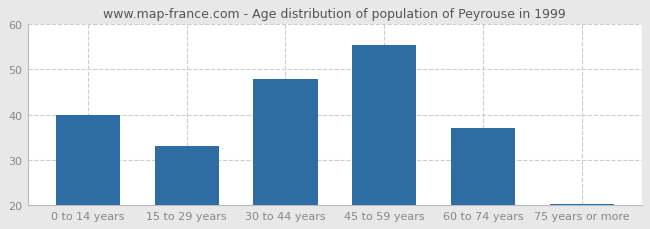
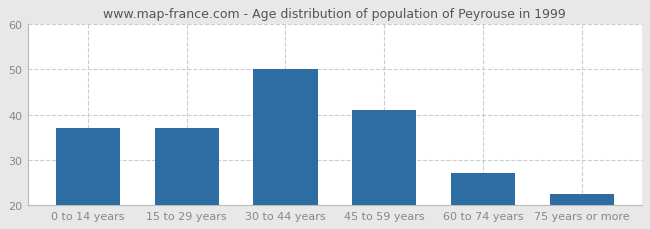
0 to 14 years: 40.0 -> 37.0
15 to 29 years: 33.0 -> 37.0
30 to 44 years: 48.0 -> 50.0
45 to 59 years: 55.5 -> 41.0
60 to 74 years: 37.0 -> 27.0
75 years or more: 20.3 -> 22.5
